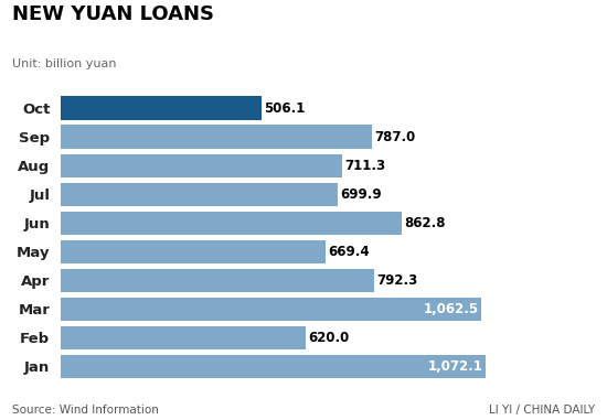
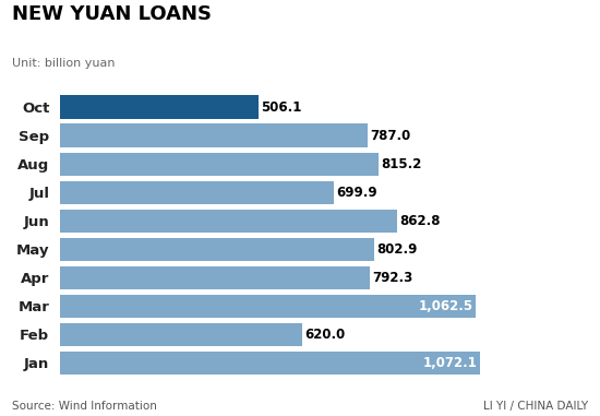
Aug: 711.3 -> 815.2
May: 669.4 -> 802.9
